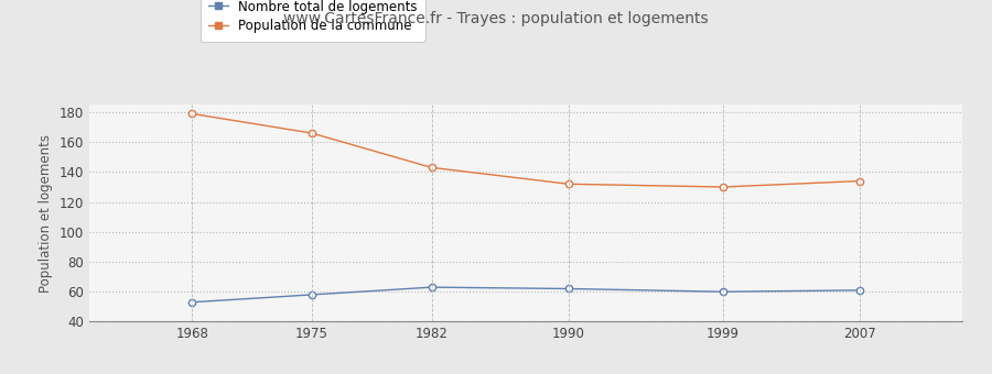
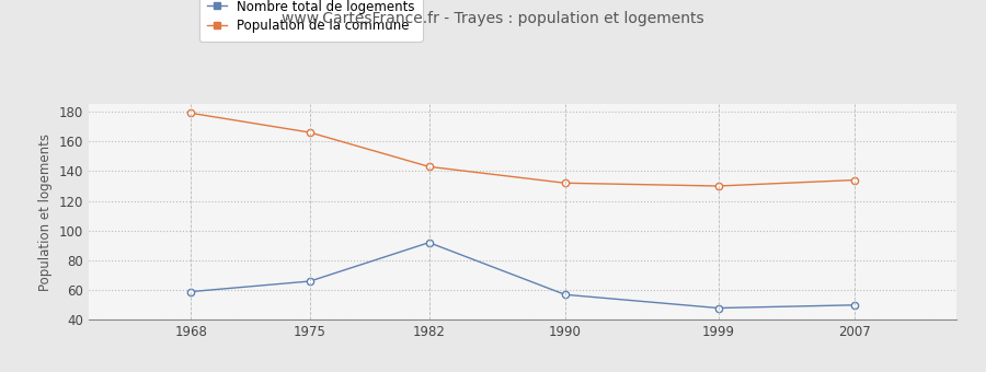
Nombre total de logements/1968: 53 -> 59
Nombre total de logements/1975: 58 -> 66
Nombre total de logements/1982: 63 -> 92
Nombre total de logements/1990: 62 -> 57
Nombre total de logements/1999: 60 -> 48
Nombre total de logements/2007: 61 -> 50
